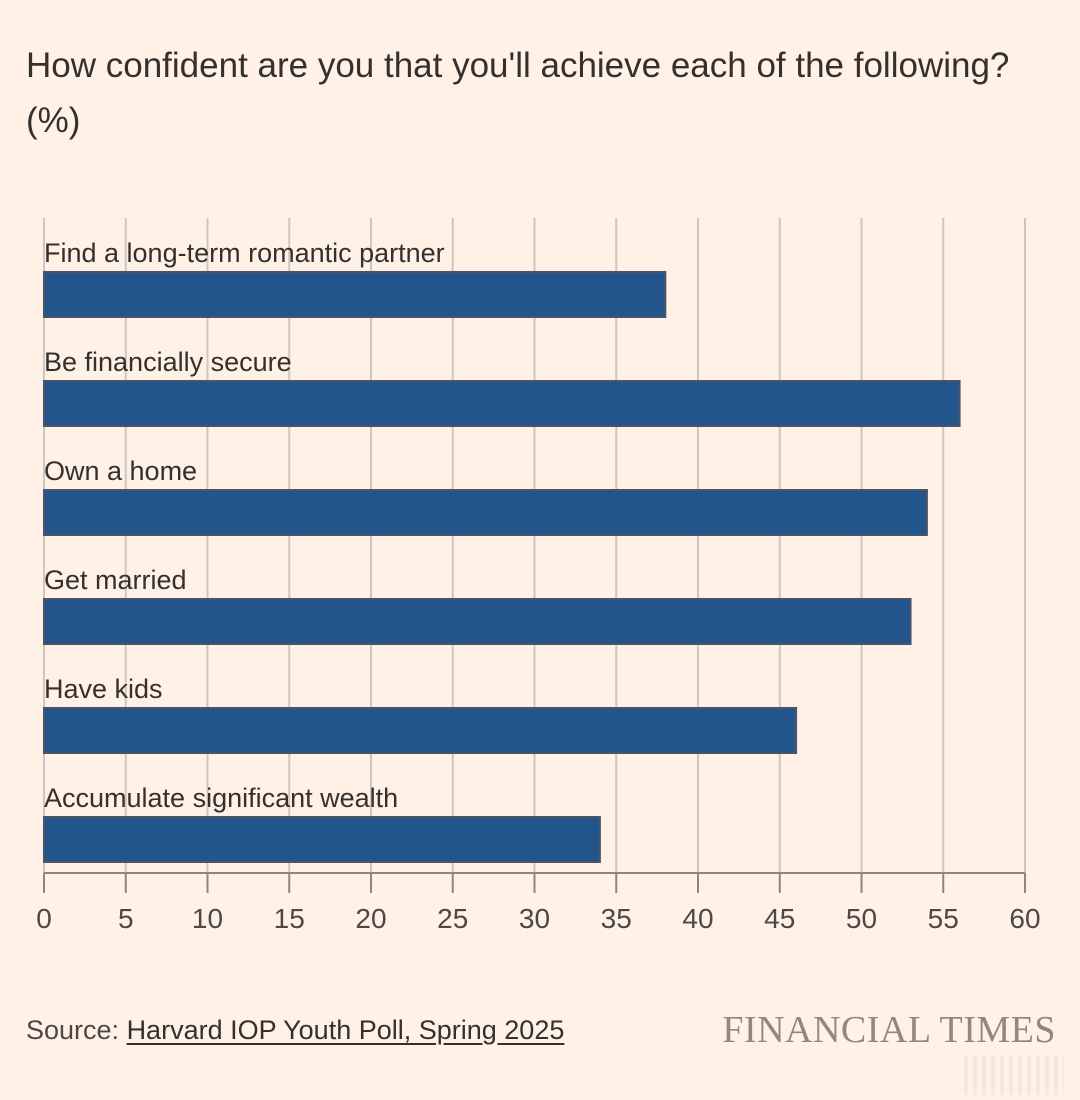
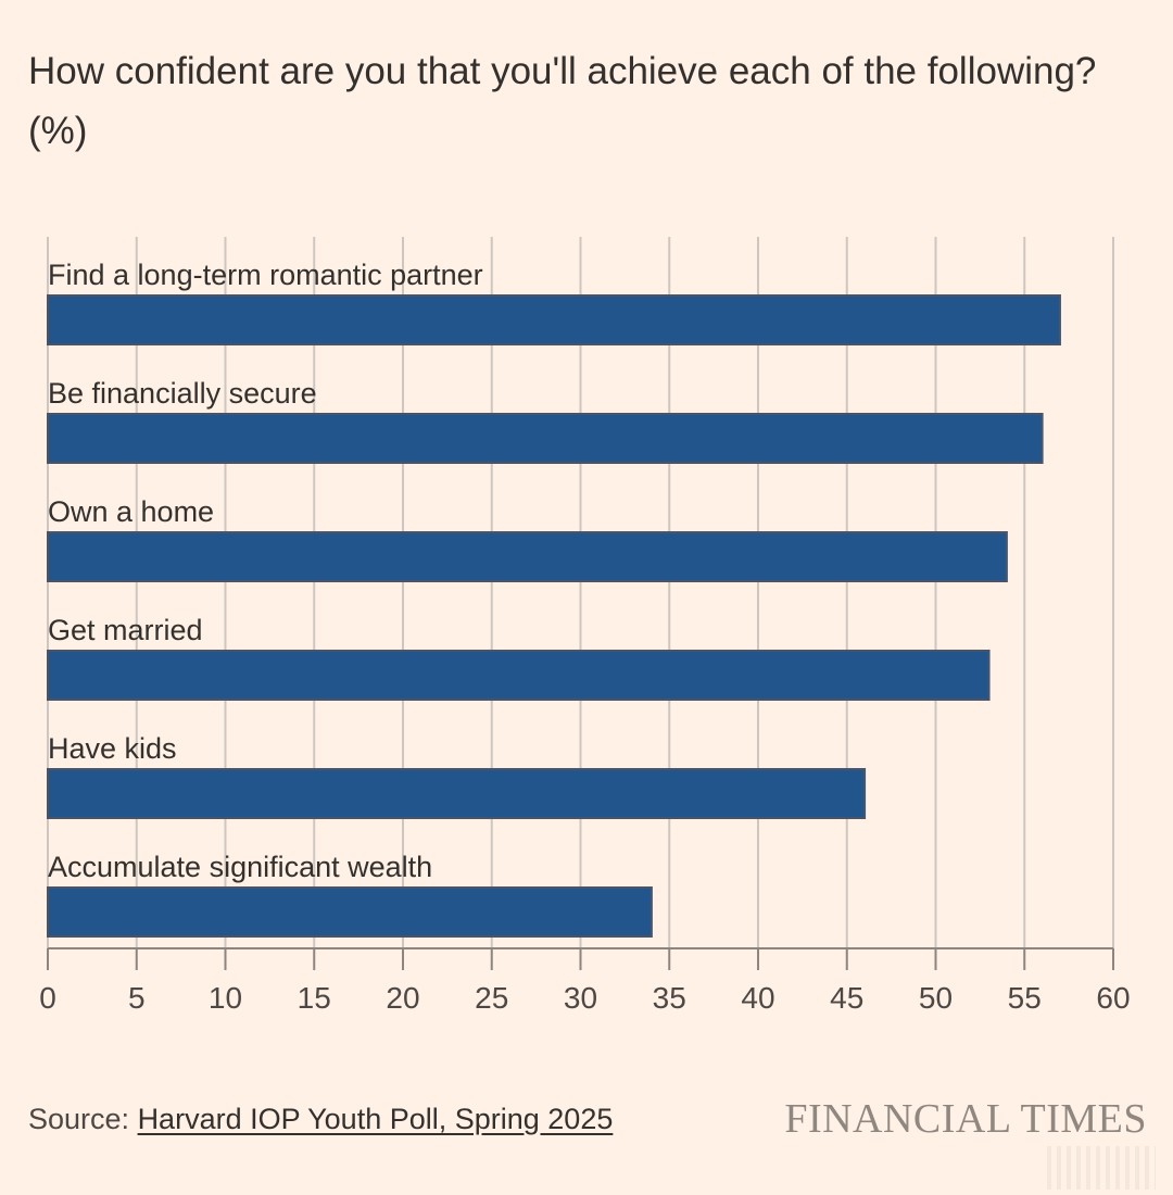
Find a long-term romantic partner: 38 -> 57
